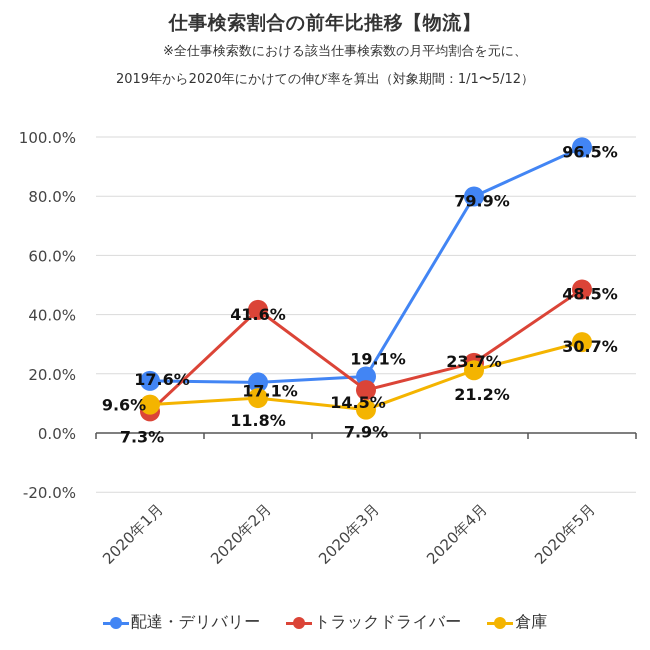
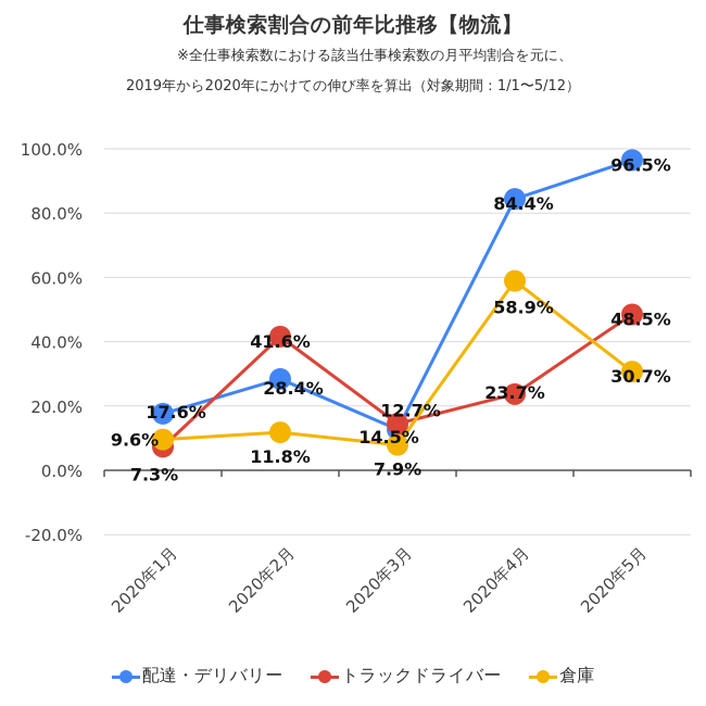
配達・デリバリー/2020年2月: 17.1% -> 28.4%
配達・デリバリー/2020年3月: 19.1% -> 12.7%
配達・デリバリー/2020年4月: 79.9% -> 84.4%
倉庫/2020年4月: 21.2% -> 58.9%
